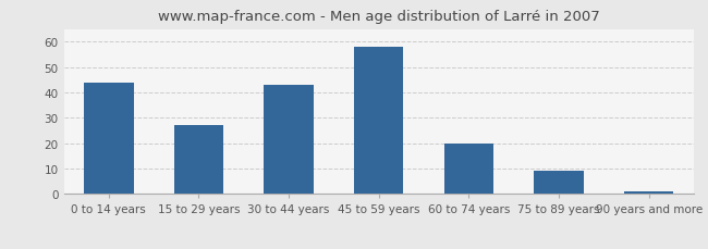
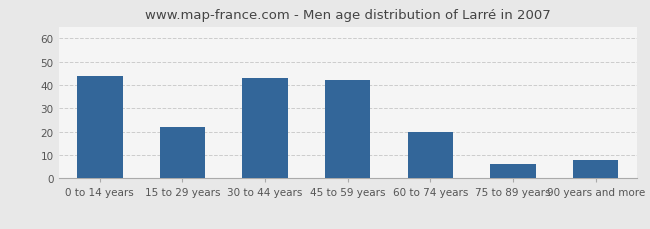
15 to 29 years: 27 -> 22
45 to 59 years: 58 -> 42
75 to 89 years: 9 -> 6
90 years and more: 1 -> 8
